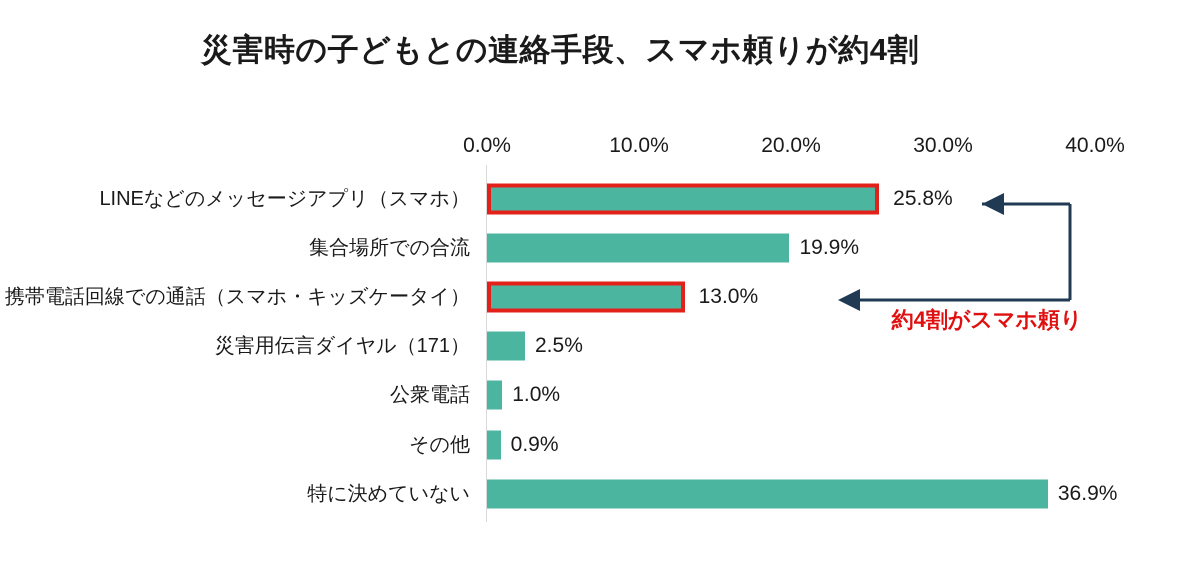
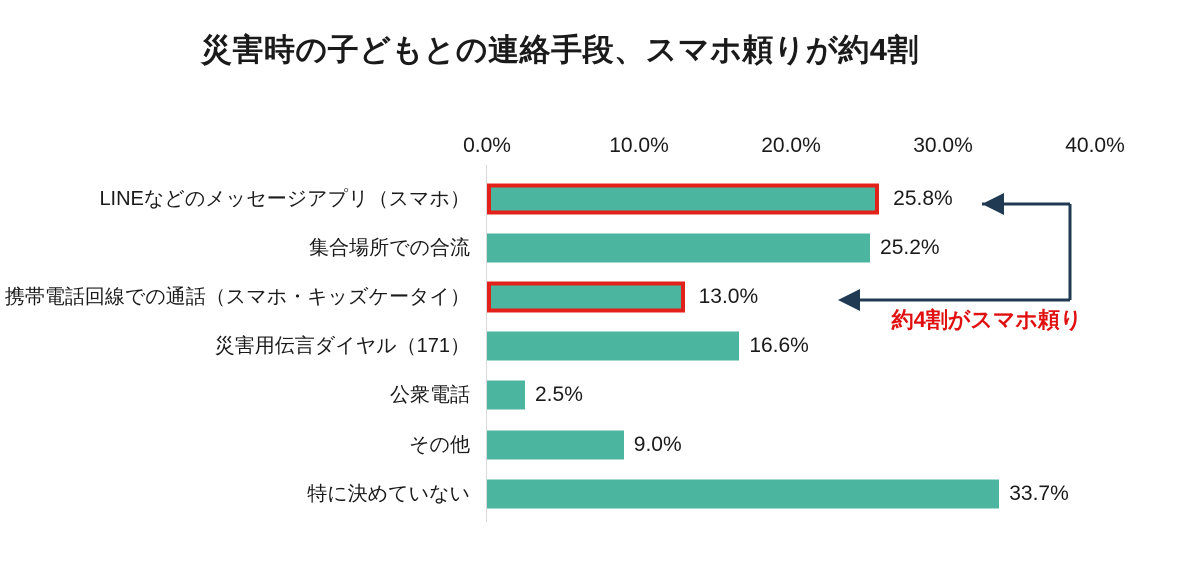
集合場所での合流: 19.9% -> 25.2%
災害用伝言ダイヤル（171）: 2.5% -> 16.6%
公衆電話: 1.0% -> 2.5%
その他: 0.9% -> 9.0%
特に決めていない: 36.9% -> 33.7%
